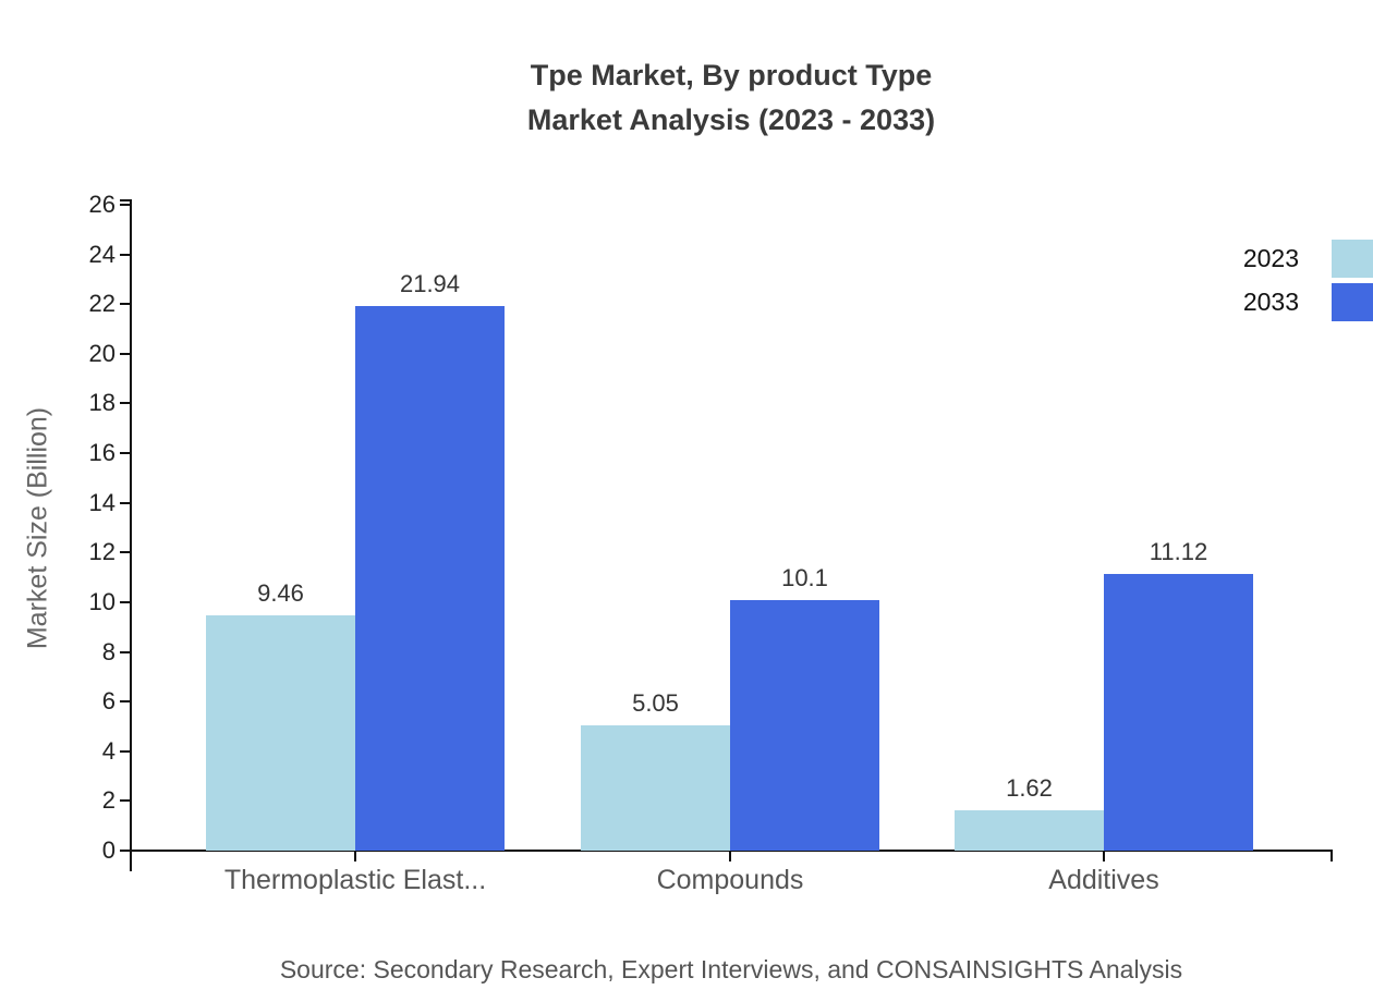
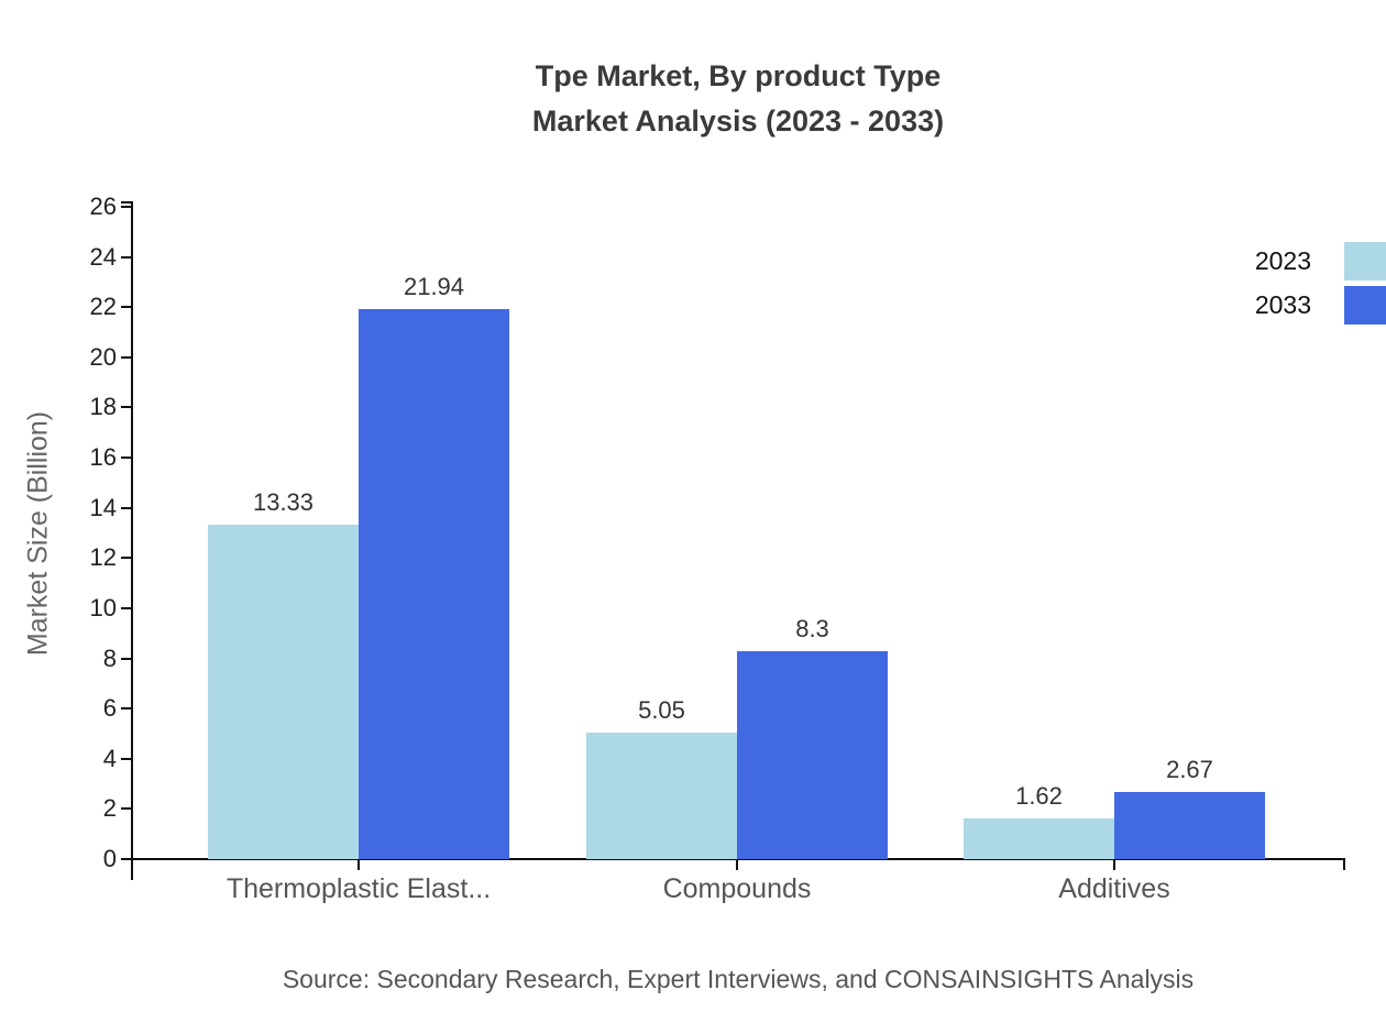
2023/Thermoplastic Elast...: 9.46 -> 13.33
2033/Compounds: 10.1 -> 8.3
2033/Additives: 11.12 -> 2.67
